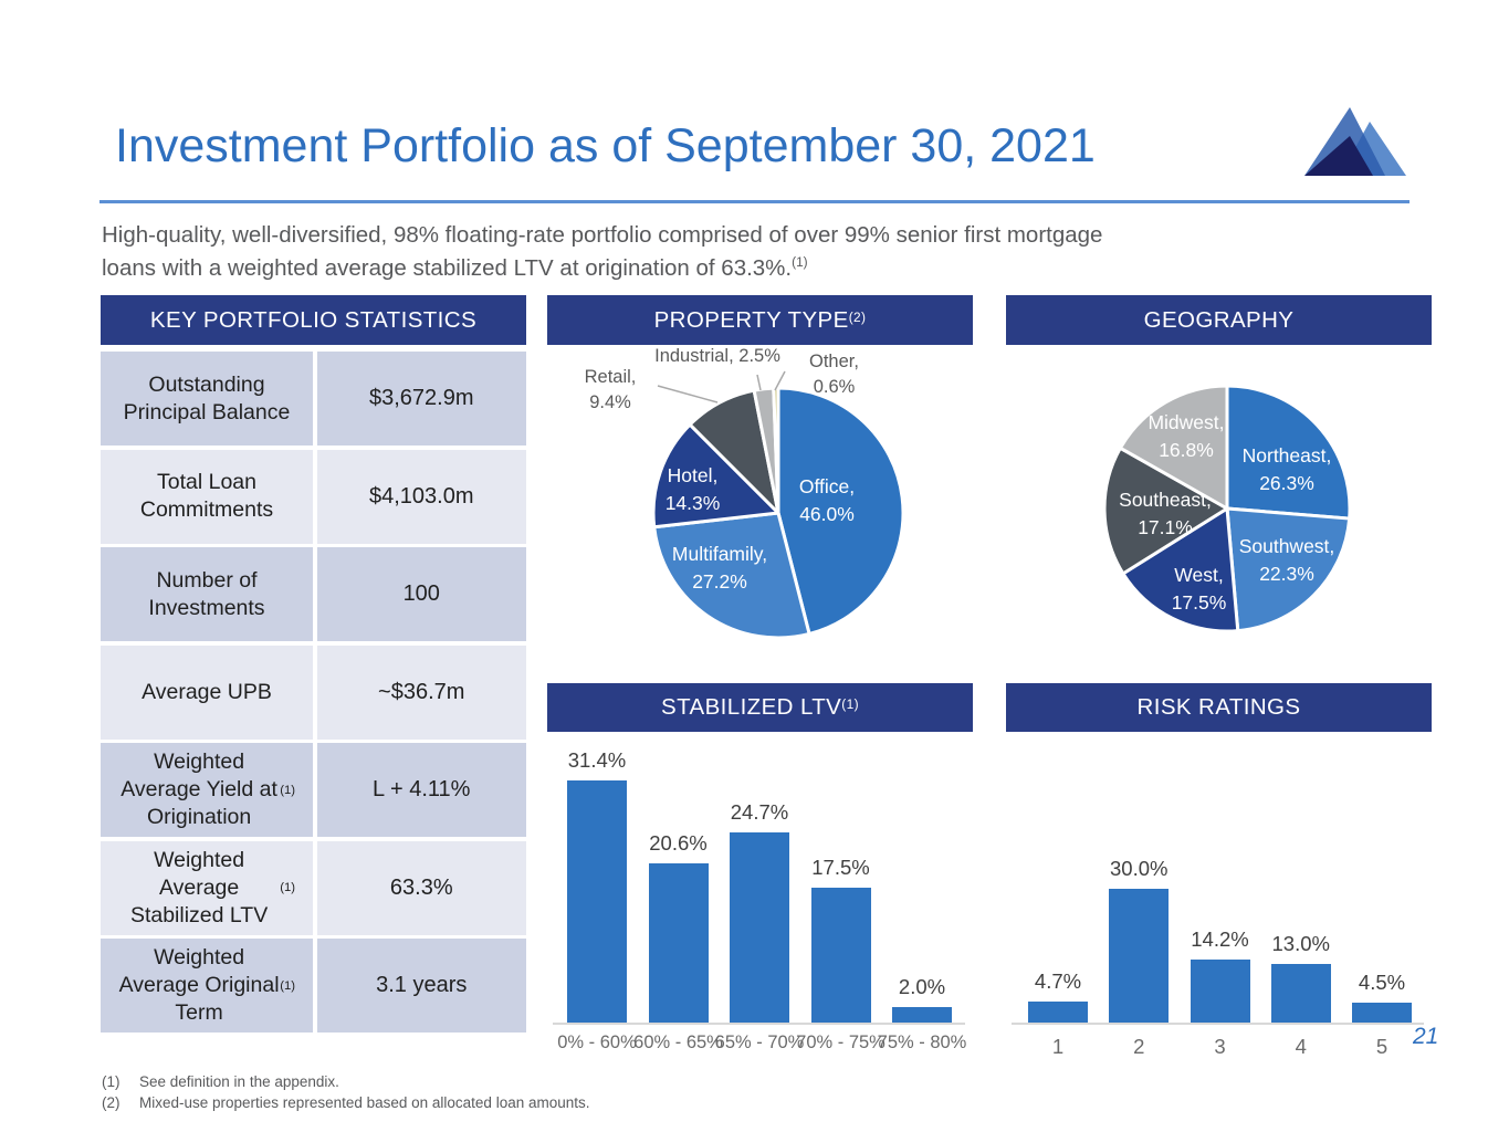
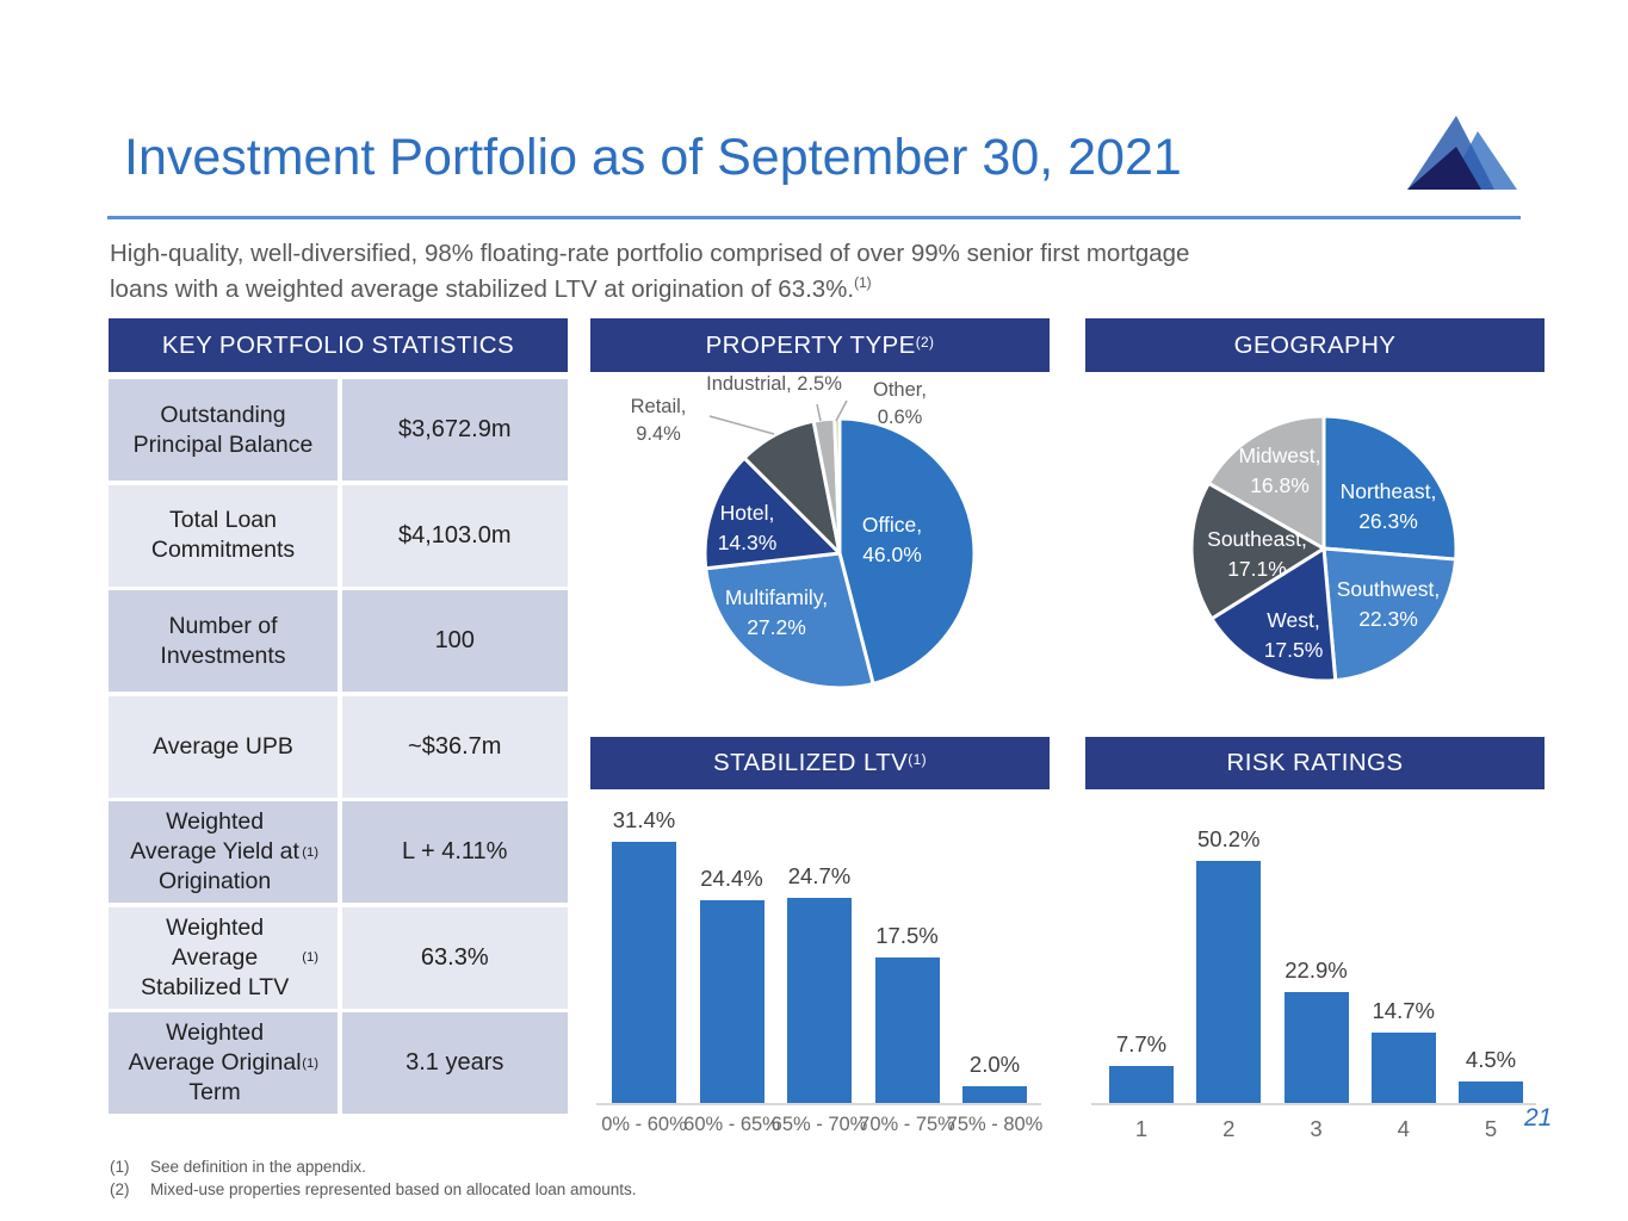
STABILIZED LTV/60% - 65%: 20.6% -> 24.4%
RISK RATINGS/1: 4.7% -> 7.7%
RISK RATINGS/2: 30.0% -> 50.2%
RISK RATINGS/3: 14.2% -> 22.9%
RISK RATINGS/4: 13.0% -> 14.7%
